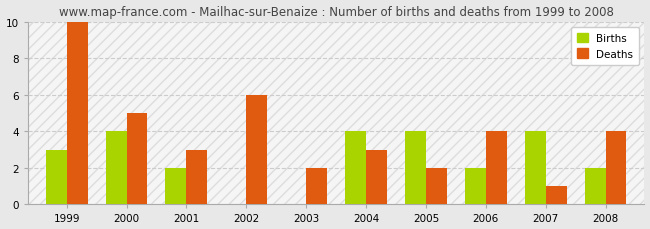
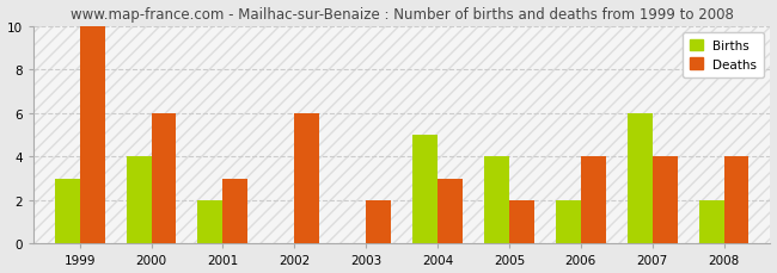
Deaths/2000: 5 -> 6
Births/2004: 4 -> 5
Births/2007: 4 -> 6
Deaths/2007: 1 -> 4
